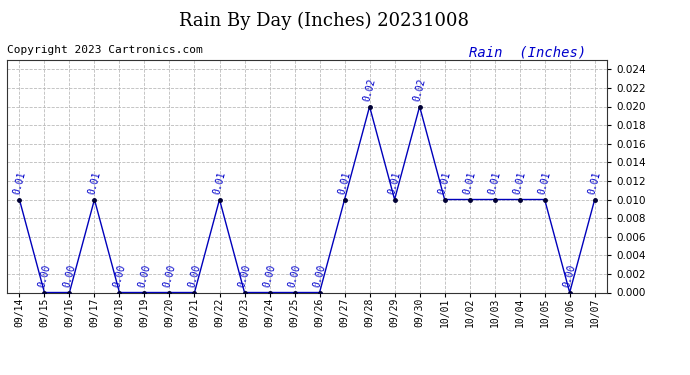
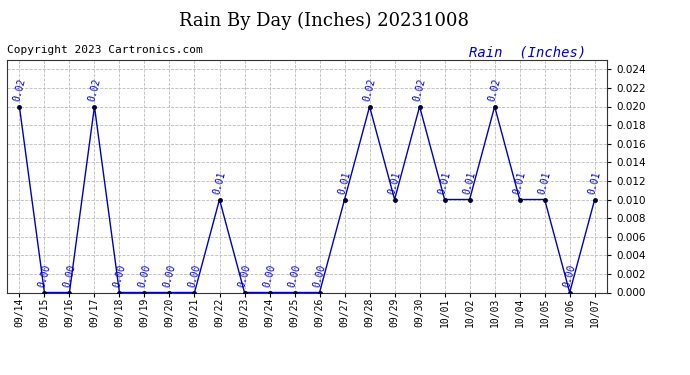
09/14: 0.01 -> 0.02
09/17: 0.01 -> 0.02
10/03: 0.01 -> 0.02
